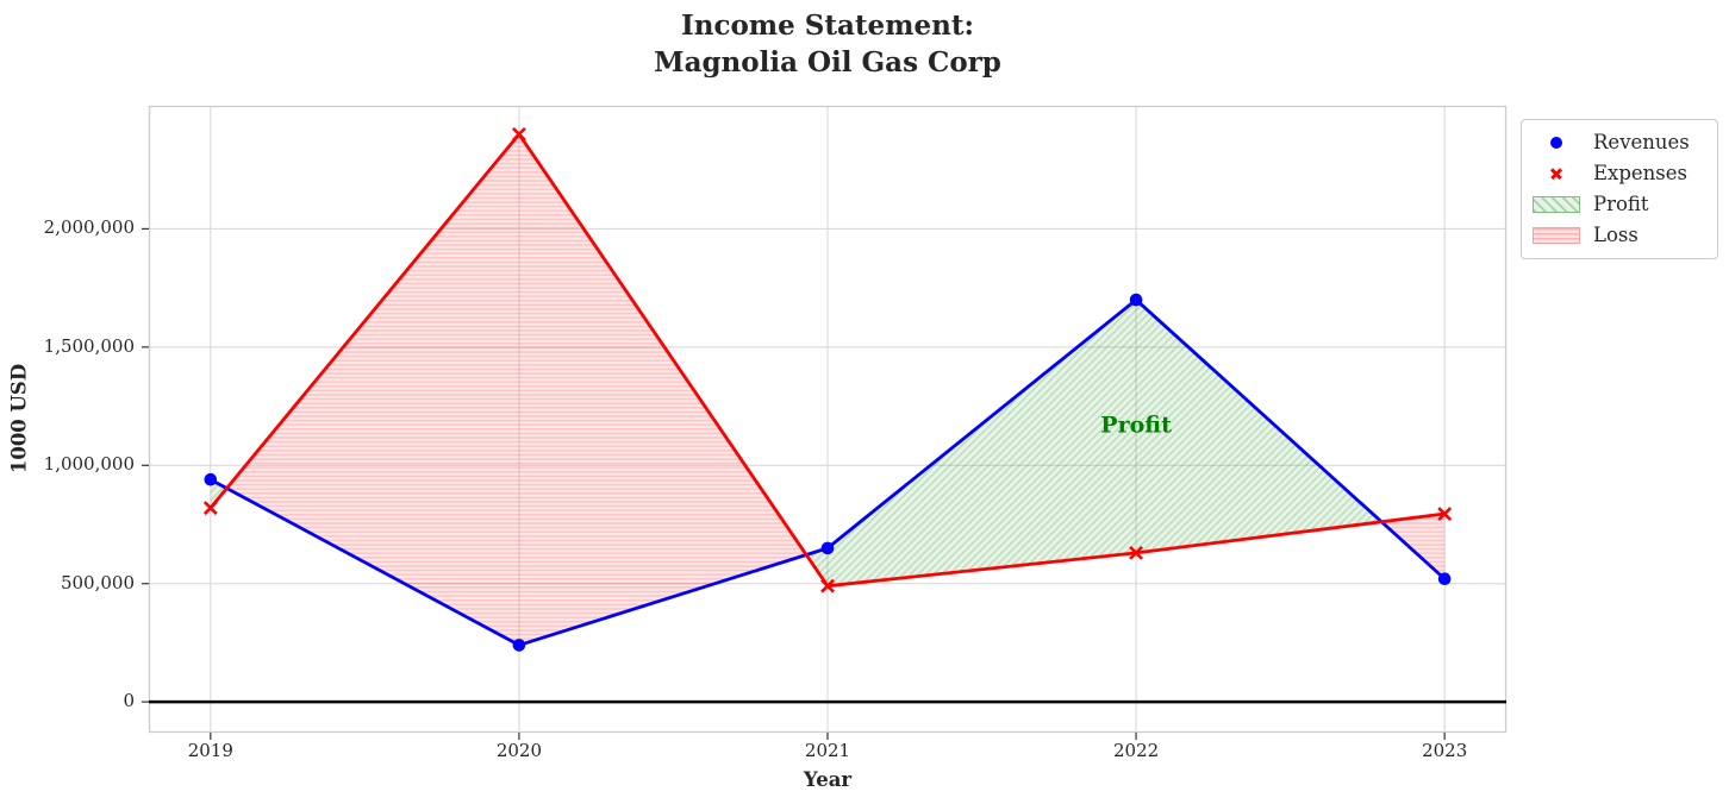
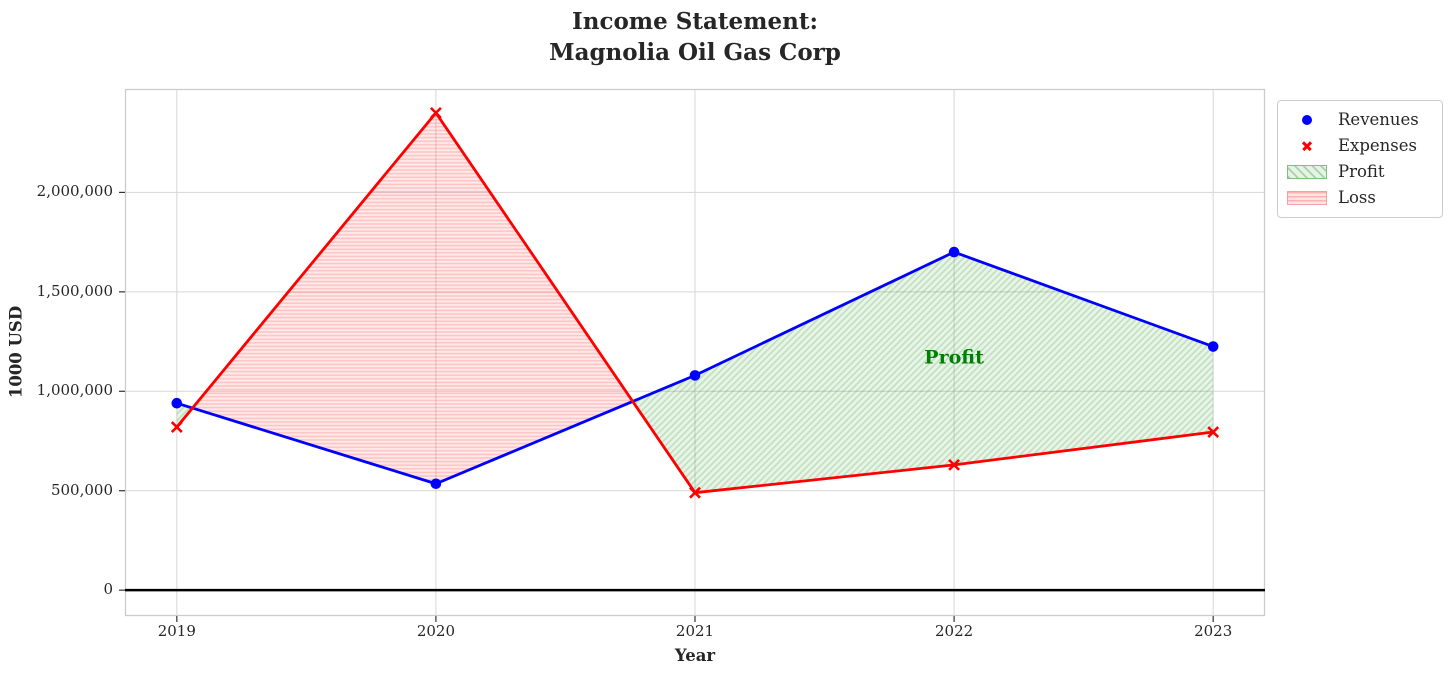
Revenues/2020: 240000 -> 540000
Revenues/2021: 650000 -> 1080000
Revenues/2023: 520000 -> 1220000
